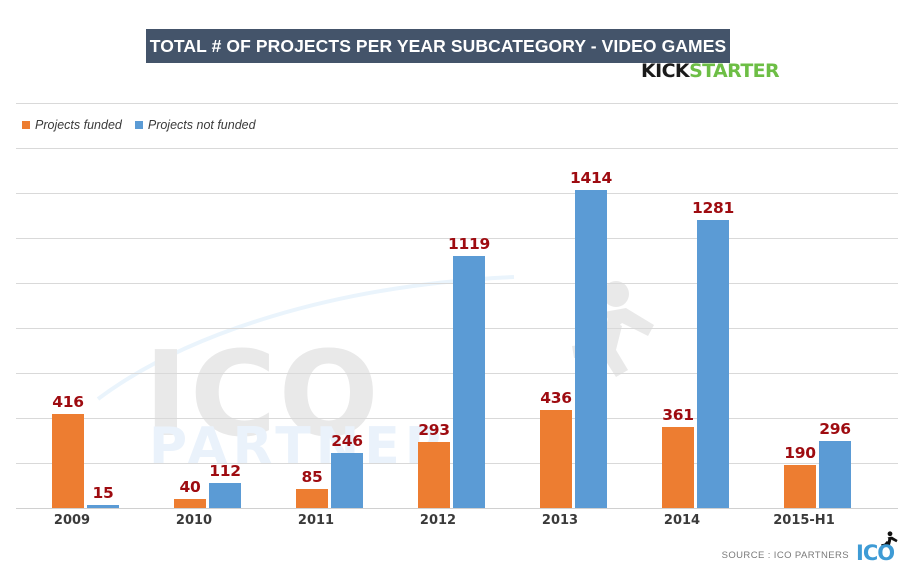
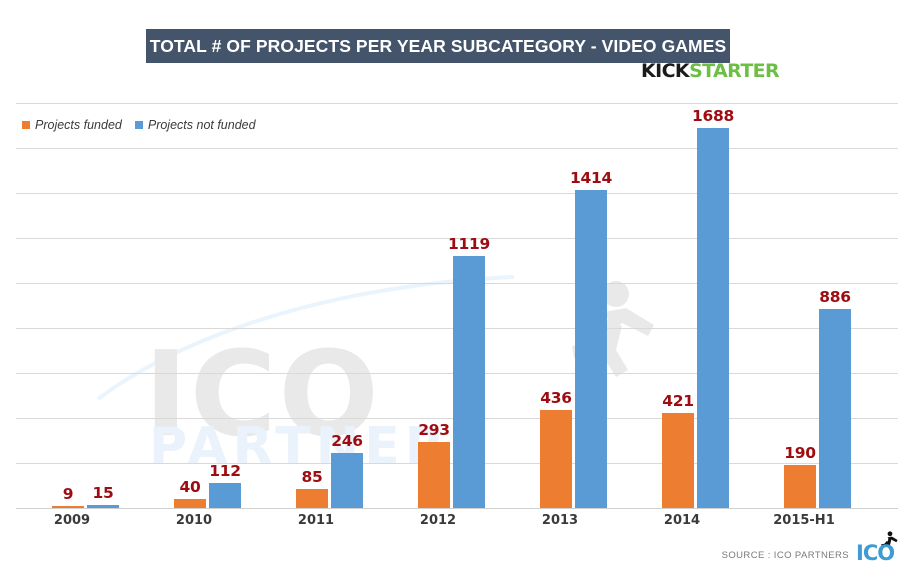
Projects funded/2009: 416 -> 9
Projects funded/2014: 361 -> 421
Projects not funded/2014: 1281 -> 1688
Projects not funded/2015-H1: 296 -> 886
